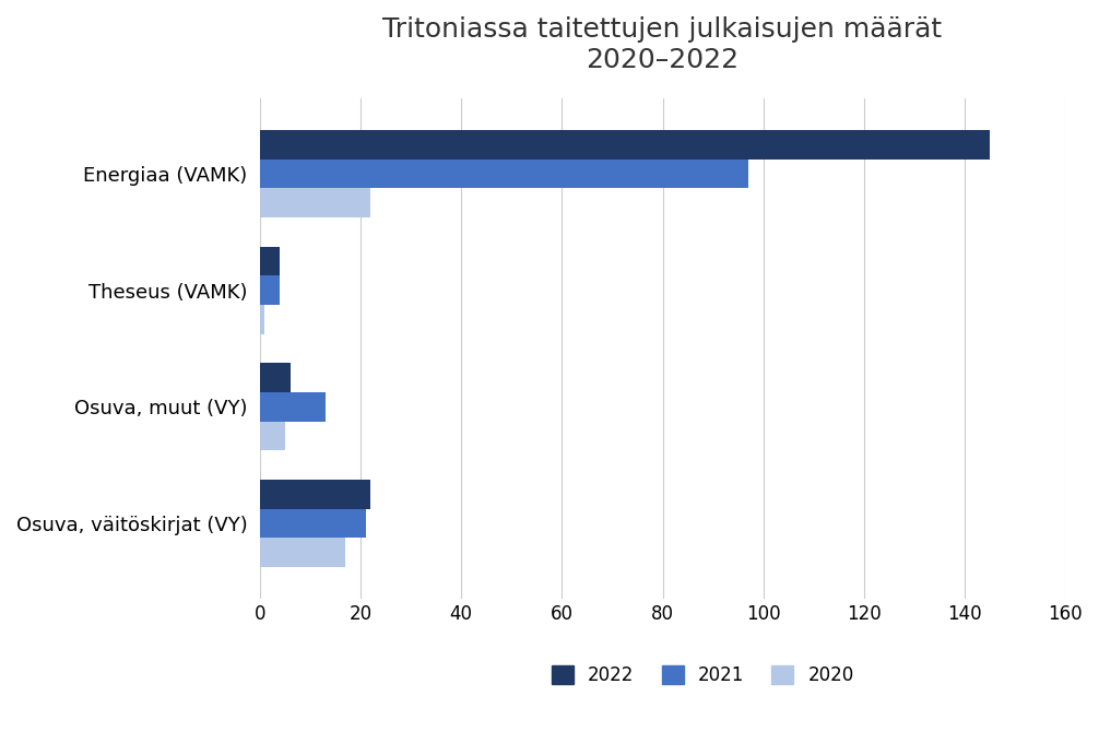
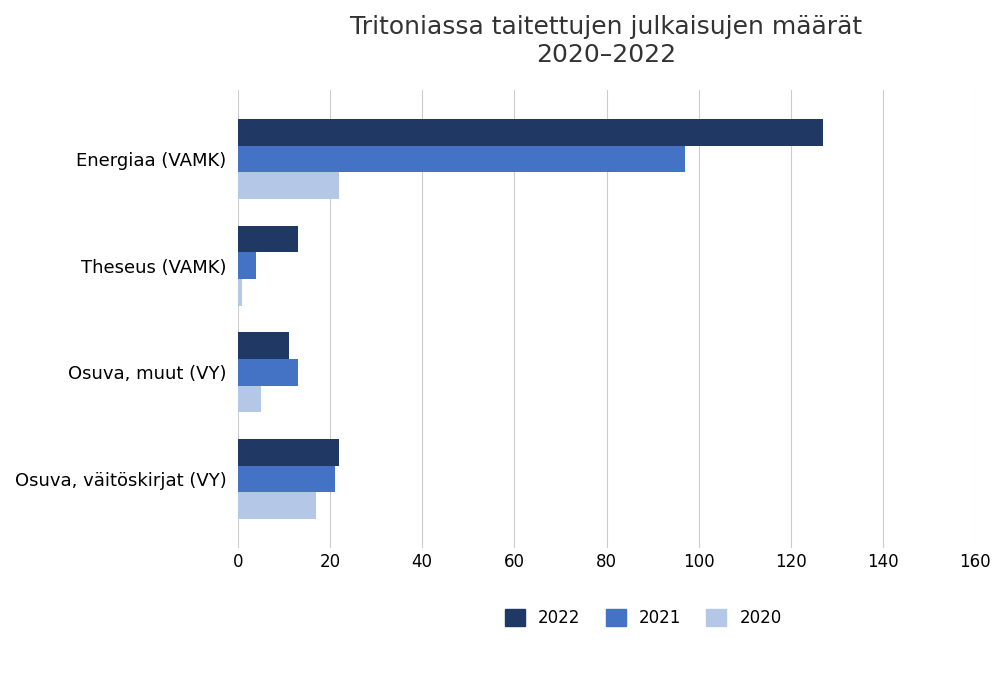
2022/Energiaa (VAMK): 145 -> 127
2022/Theseus (VAMK): 4 -> 13
2022/Osuva, muut (VY): 6 -> 11
